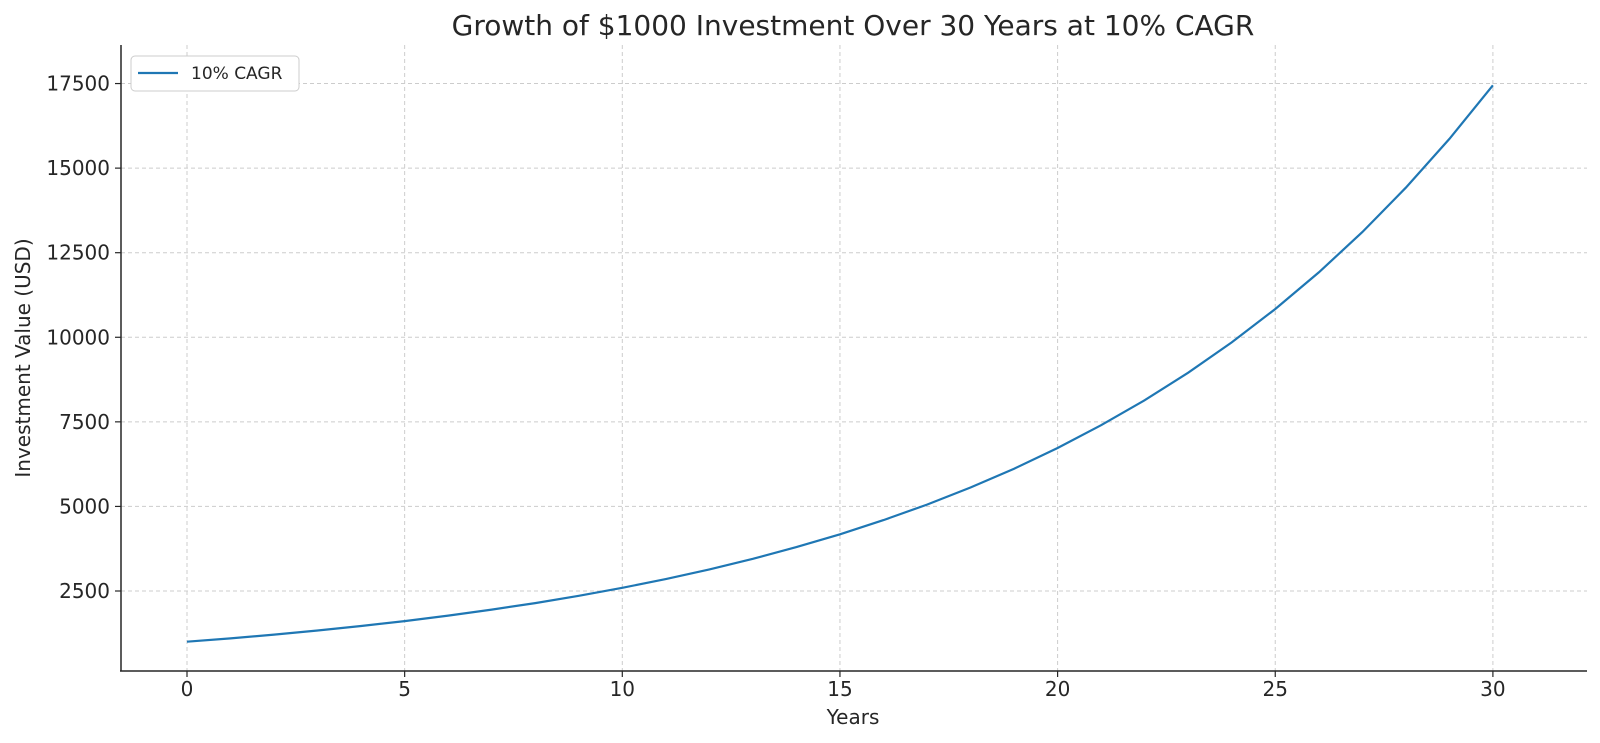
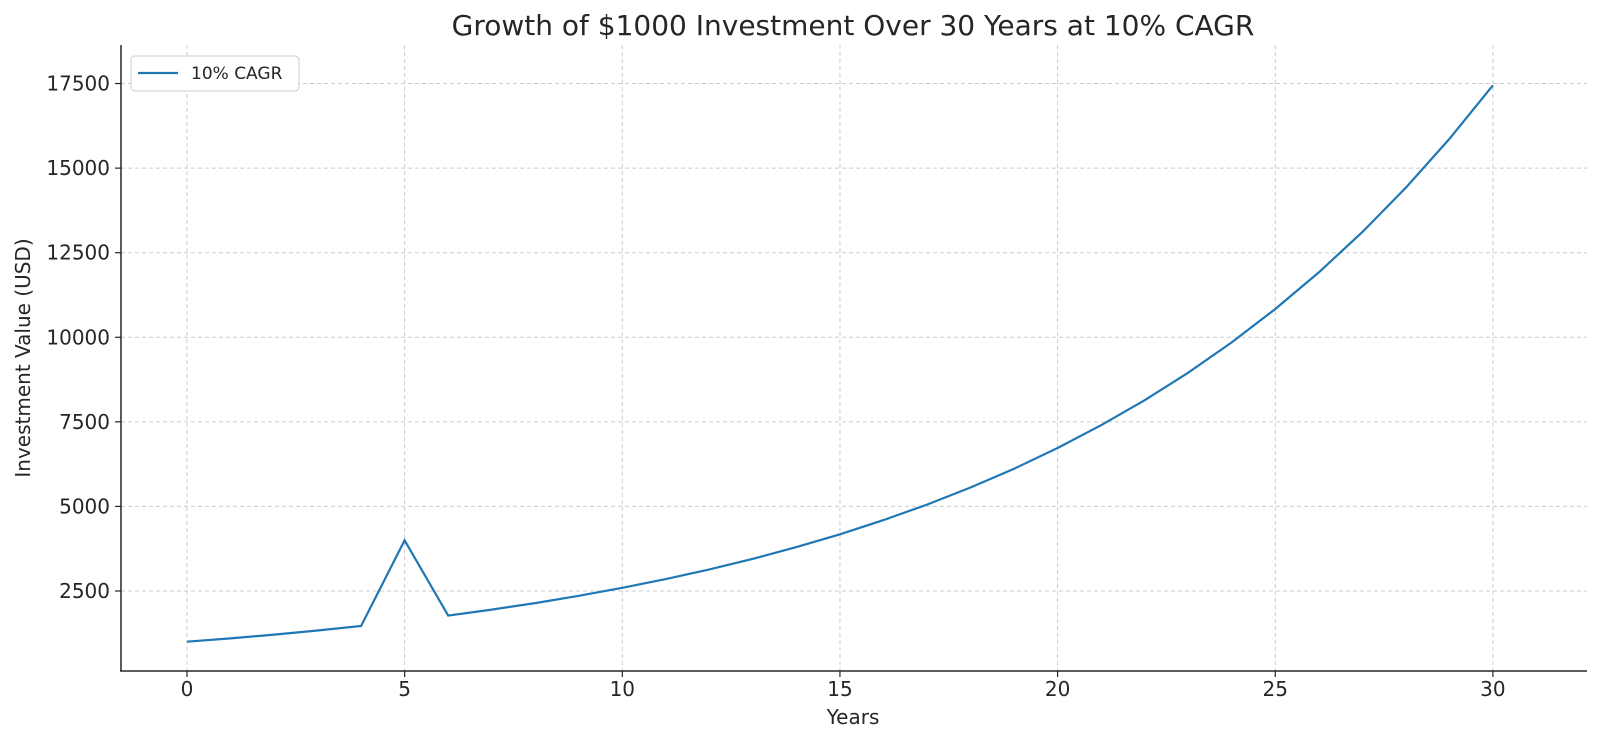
5: 1600 -> 4000
